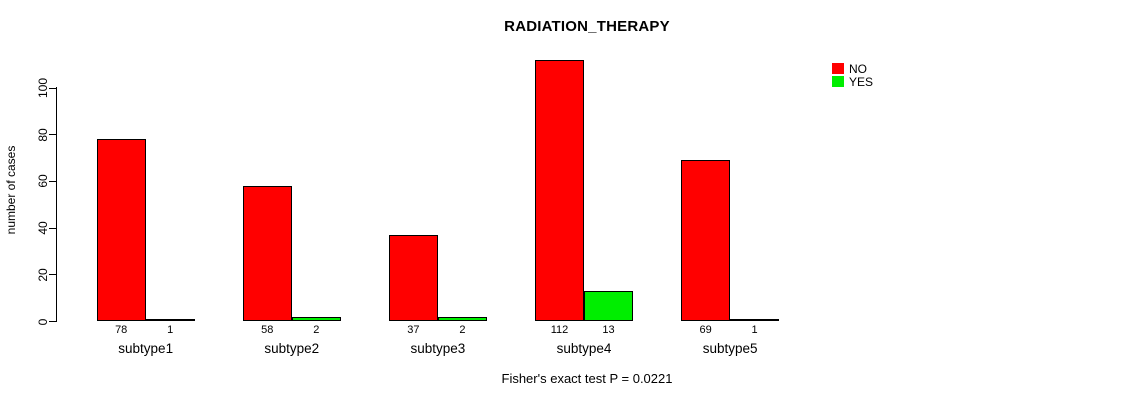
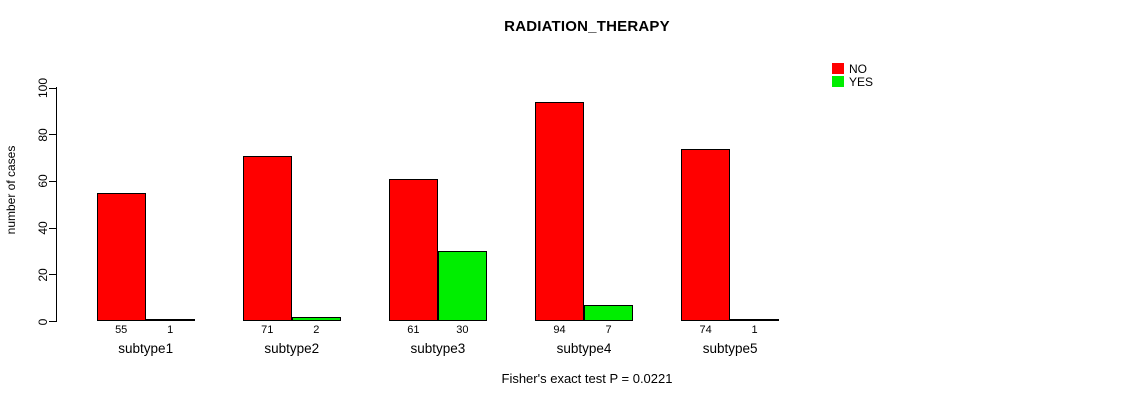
NO/subtype1: 78 -> 55
NO/subtype2: 58 -> 71
NO/subtype3: 37 -> 61
YES/subtype3: 2 -> 30
NO/subtype4: 112 -> 94
YES/subtype4: 13 -> 7
NO/subtype5: 69 -> 74
